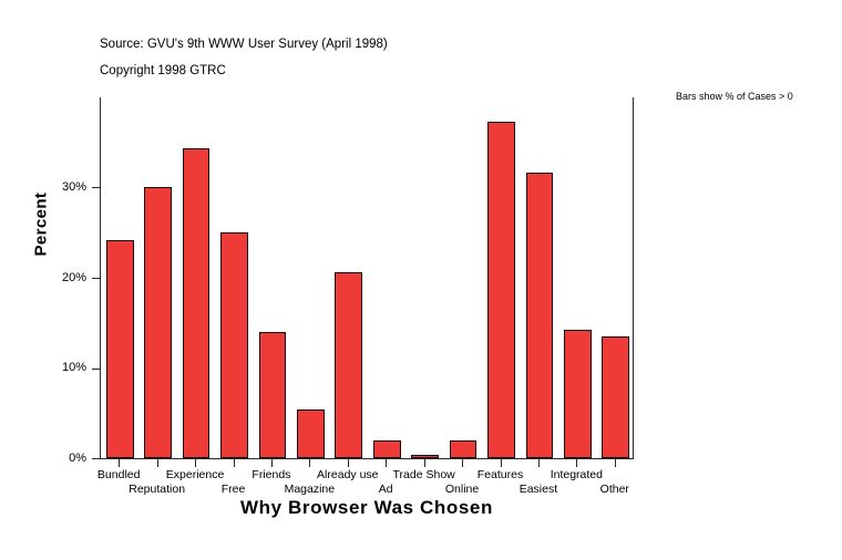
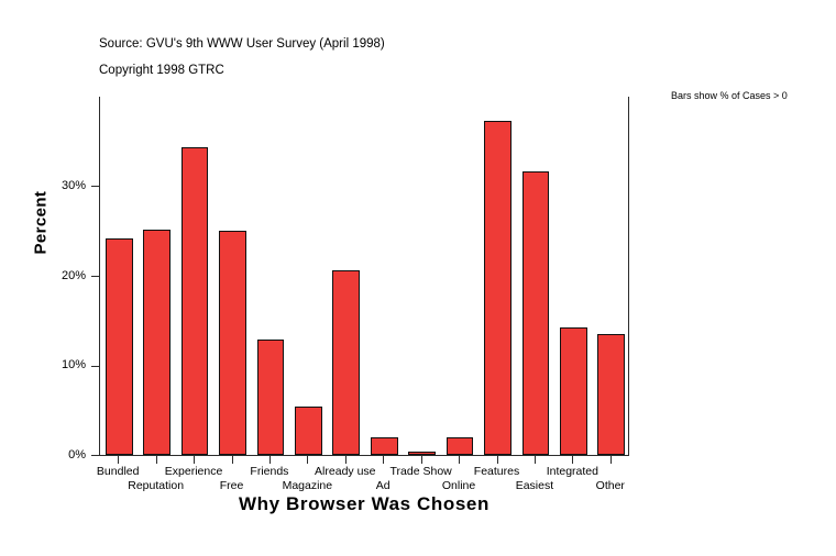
Reputation: 30% -> 25%
Friends: 14% -> 13%
